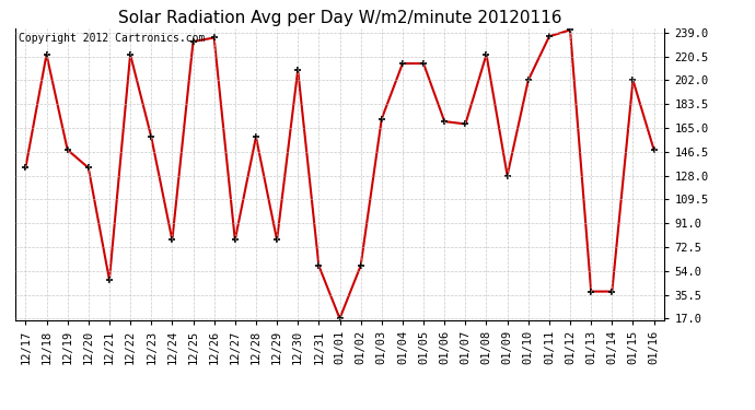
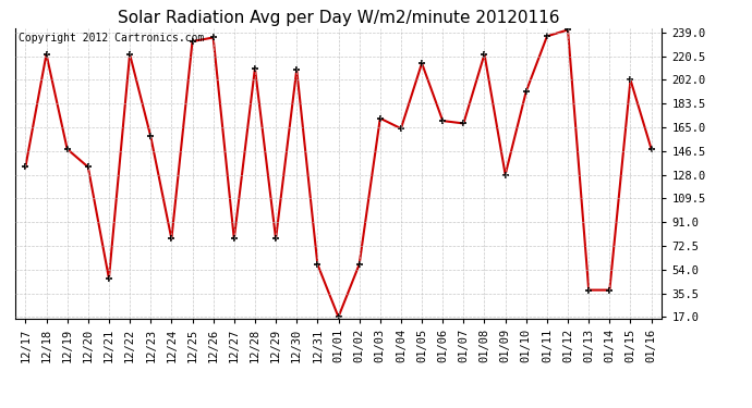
12/28: 158 -> 211
01/04: 215 -> 164
01/10: 202 -> 193
